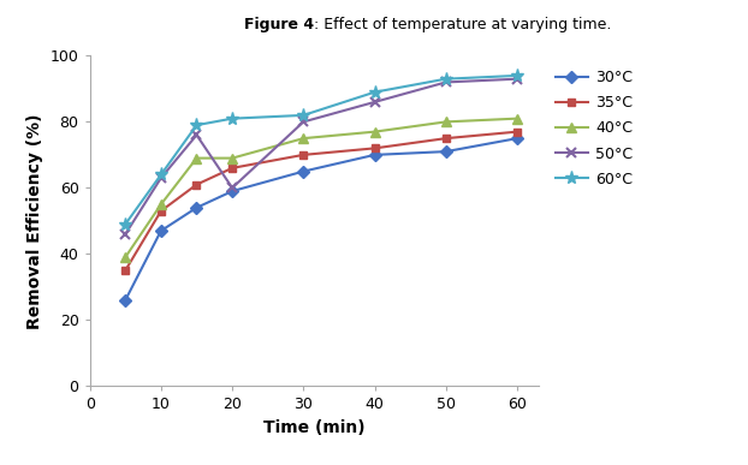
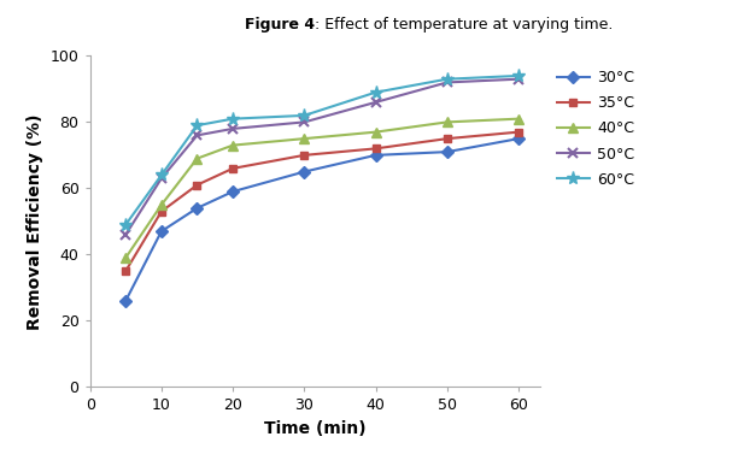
40°C/20: 69 -> 73
50°C/20: 60 -> 78
